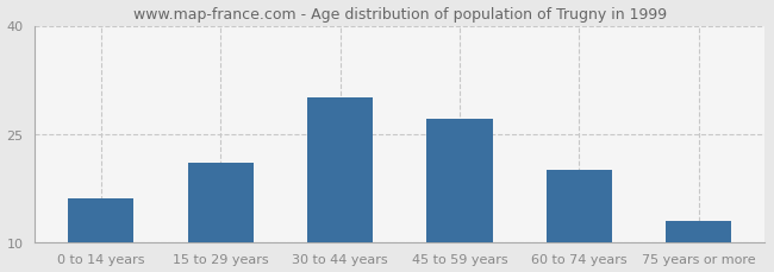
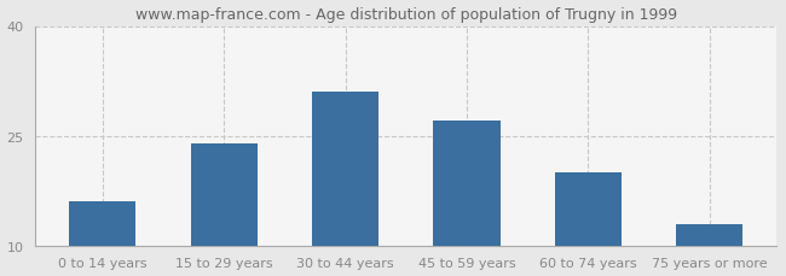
15 to 29 years: 21 -> 24
30 to 44 years: 30 -> 31
